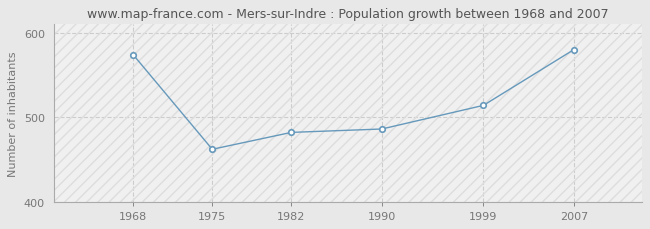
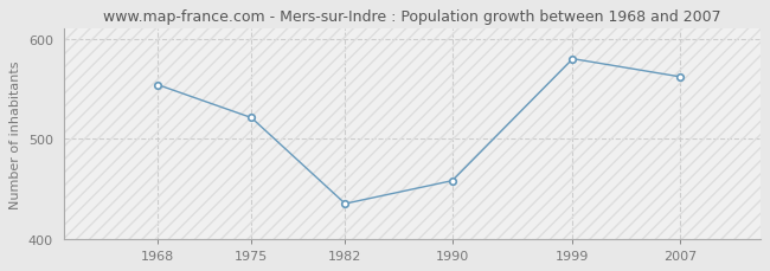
1968: 574 -> 554
1975: 462 -> 521
1982: 482 -> 435
1990: 486 -> 458
1999: 514 -> 580
2007: 580 -> 562
